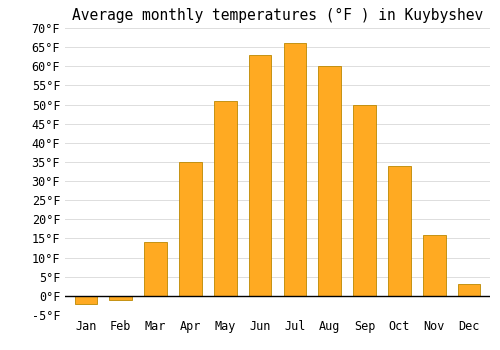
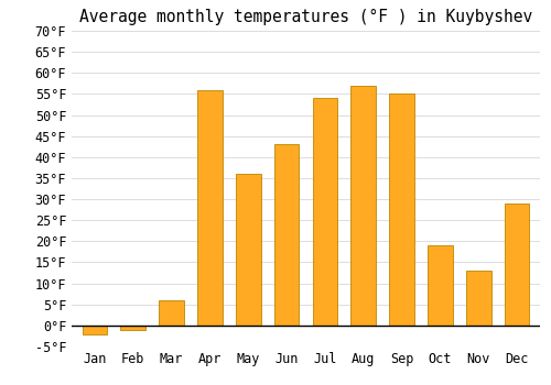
Mar: 14°F -> 6°F
Apr: 35°F -> 56°F
May: 51°F -> 36°F
Jun: 63°F -> 43°F
Jul: 66°F -> 54°F
Aug: 60°F -> 57°F
Sep: 50°F -> 55°F
Oct: 34°F -> 19°F
Nov: 16°F -> 13°F
Dec: 3°F -> 29°F
